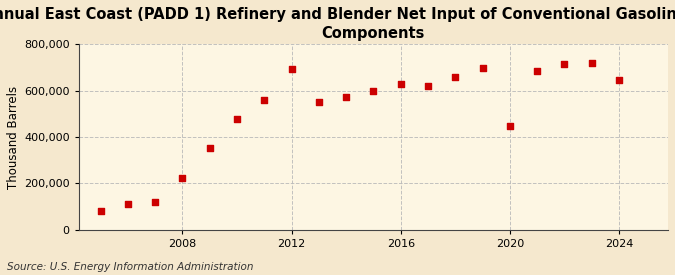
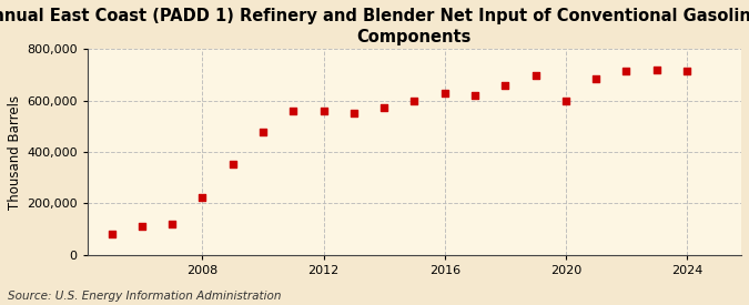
2012: 695,000 -> 560,000
2020: 450,000 -> 600,000
2024: 645,000 -> 715,000
